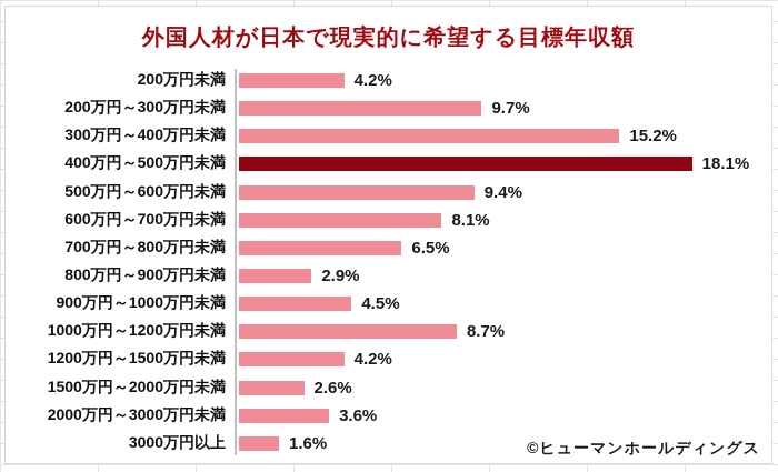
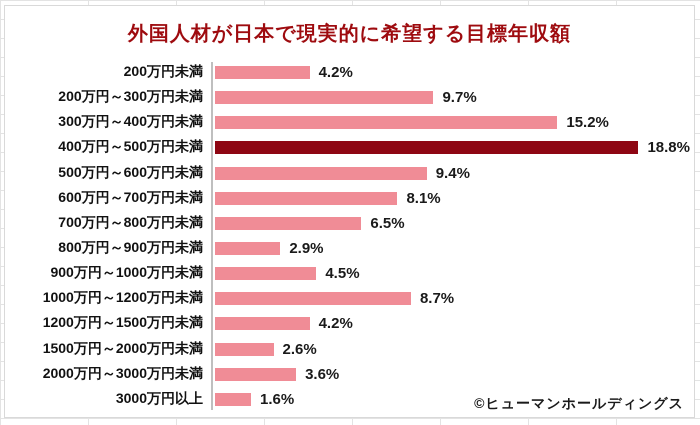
400万円～500万円未満: 18.1% -> 18.8%
